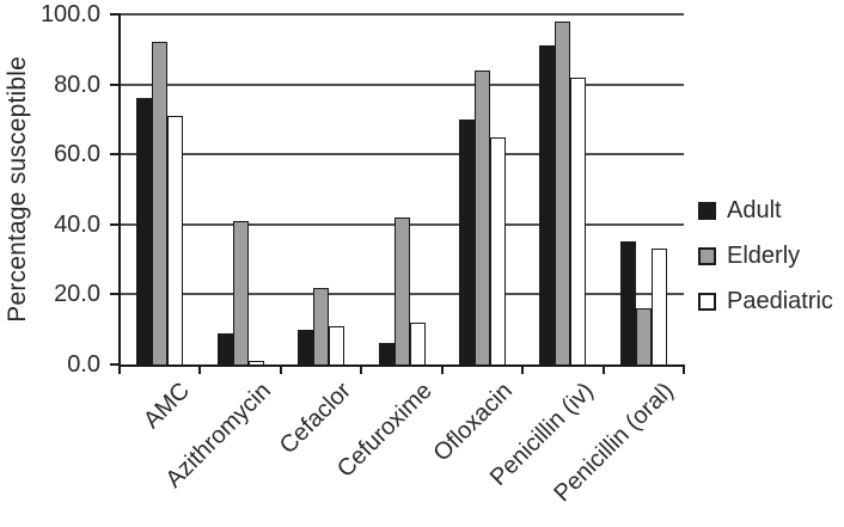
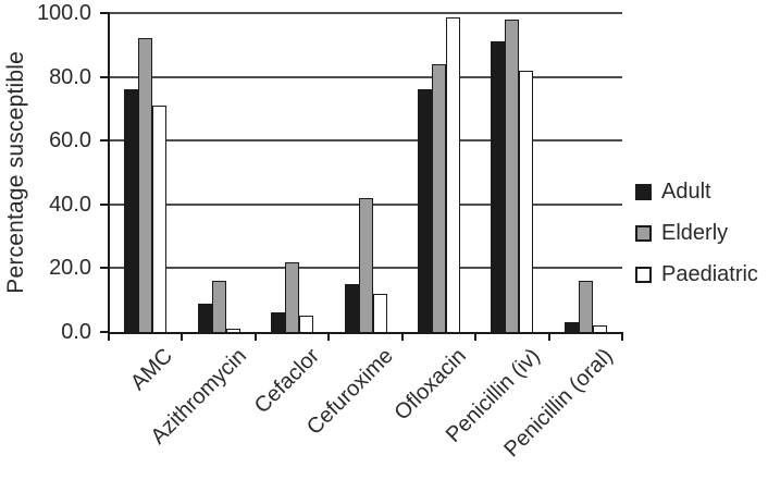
Elderly/Azithromycin: 41 -> 16
Adult/Cefaclor: 10 -> 6
Paediatric/Cefaclor: 11 -> 5
Adult/Cefuroxime: 6 -> 15
Adult/Ofloxacin: 70 -> 76
Paediatric/Ofloxacin: 65 -> 98
Adult/Penicillin (oral): 35 -> 3
Paediatric/Penicillin (oral): 33 -> 2
